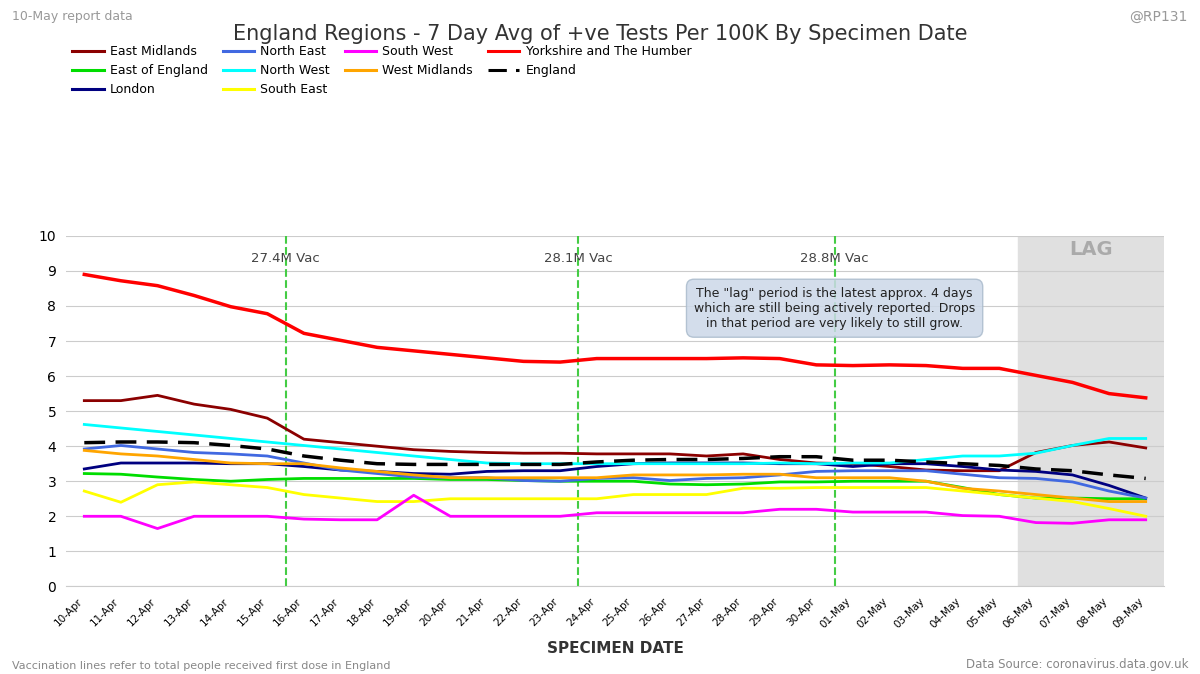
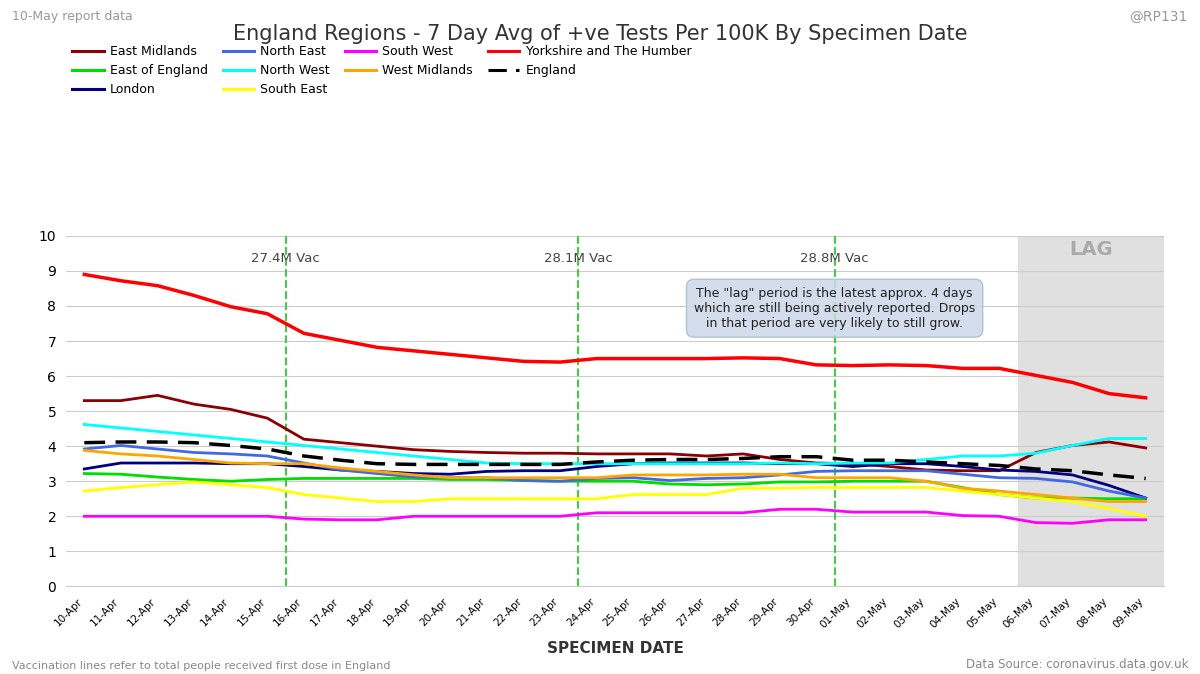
South East/11-Apr: 2.40 -> 2.82
South West/12-Apr: 1.65 -> 2.00
South West/19-Apr: 2.60 -> 2.00
